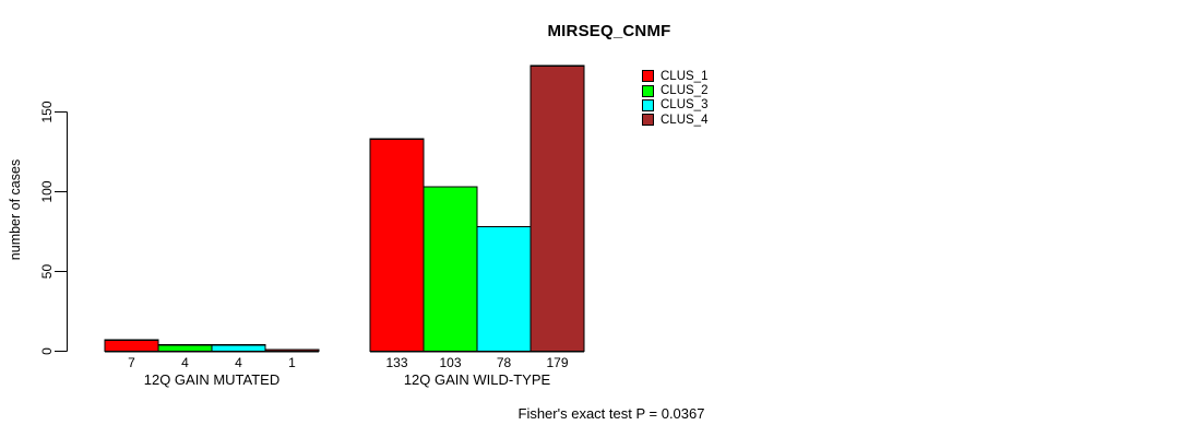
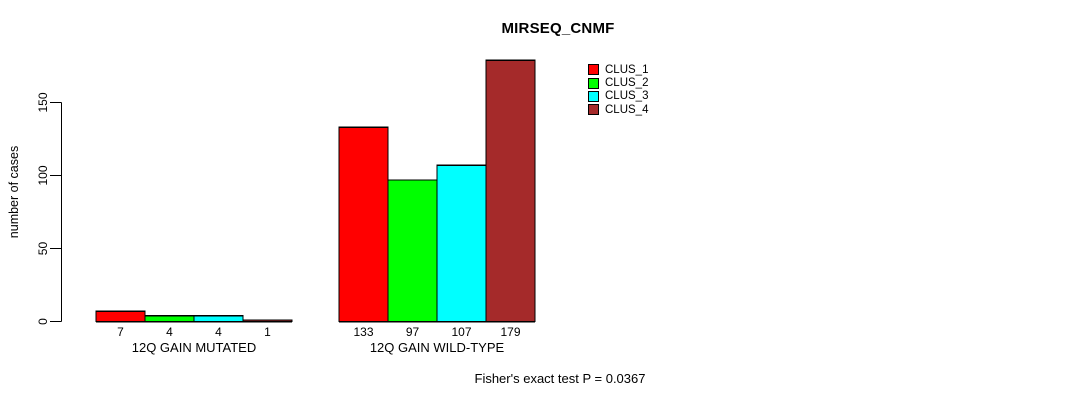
CLUS_2/12Q GAIN WILD-TYPE: 103 -> 97
CLUS_3/12Q GAIN WILD-TYPE: 78 -> 107
